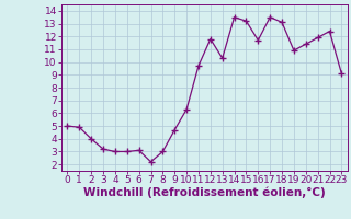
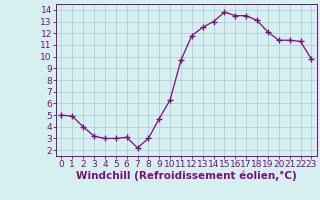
13: 10.3 -> 12.5
14: 13.5 -> 13.0
15: 13.2 -> 13.8
16: 11.7 -> 13.5
19: 10.9 -> 12.1
21: 11.9 -> 11.4
22: 12.4 -> 11.3
23: 9.1 -> 9.8
